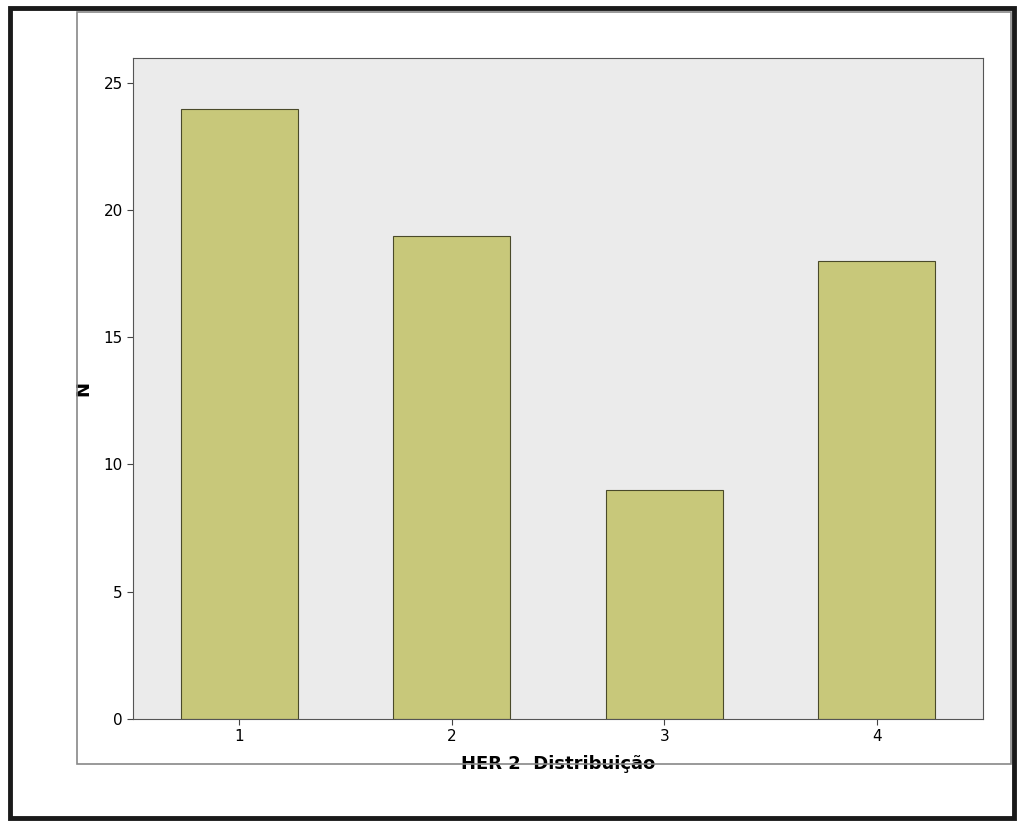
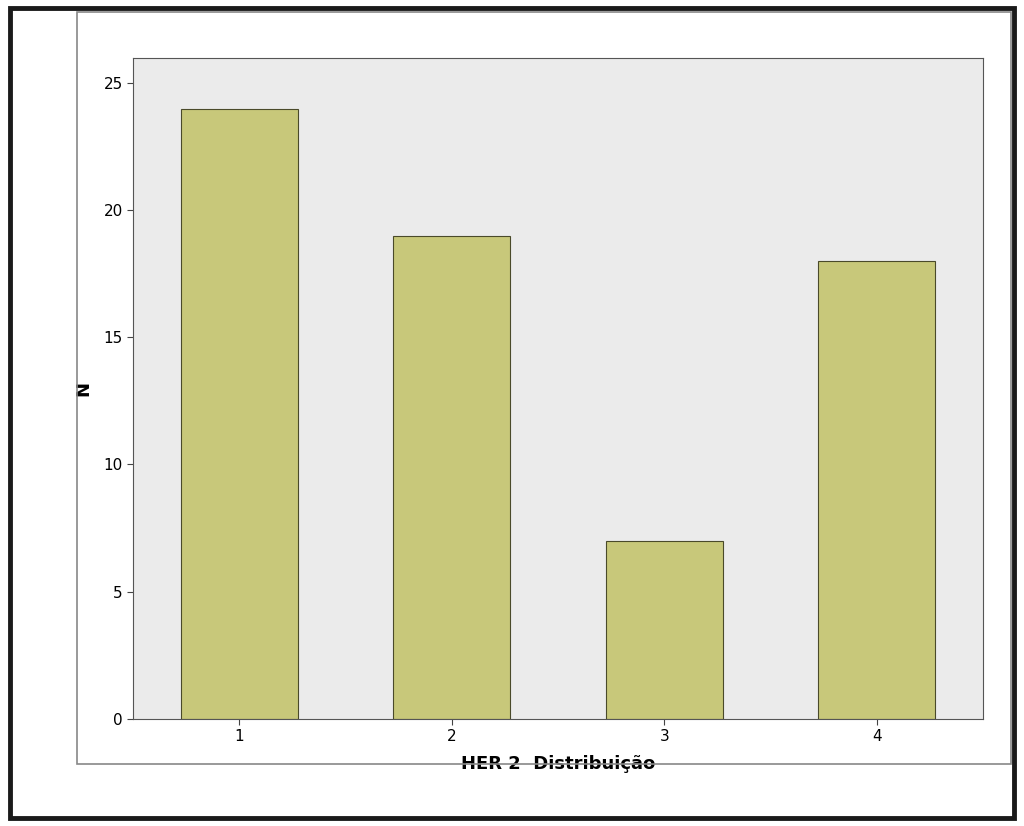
3: 9 -> 7
